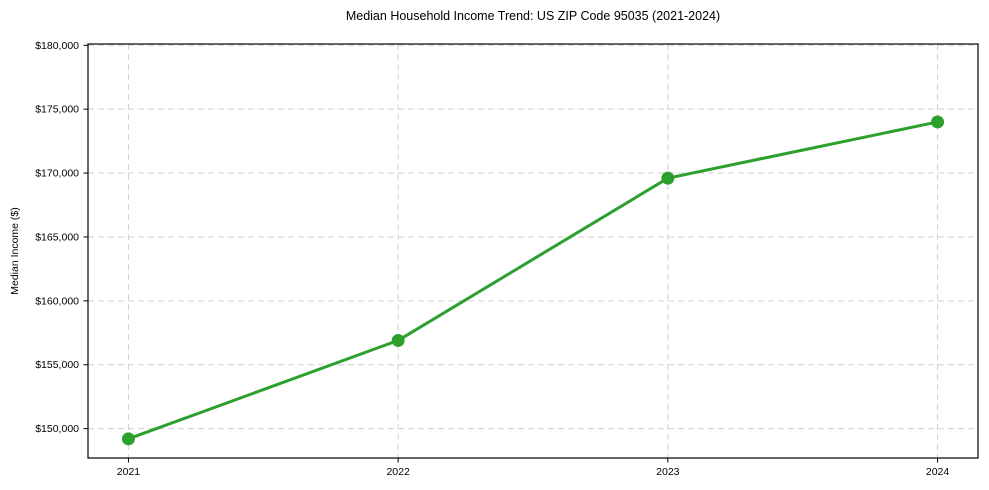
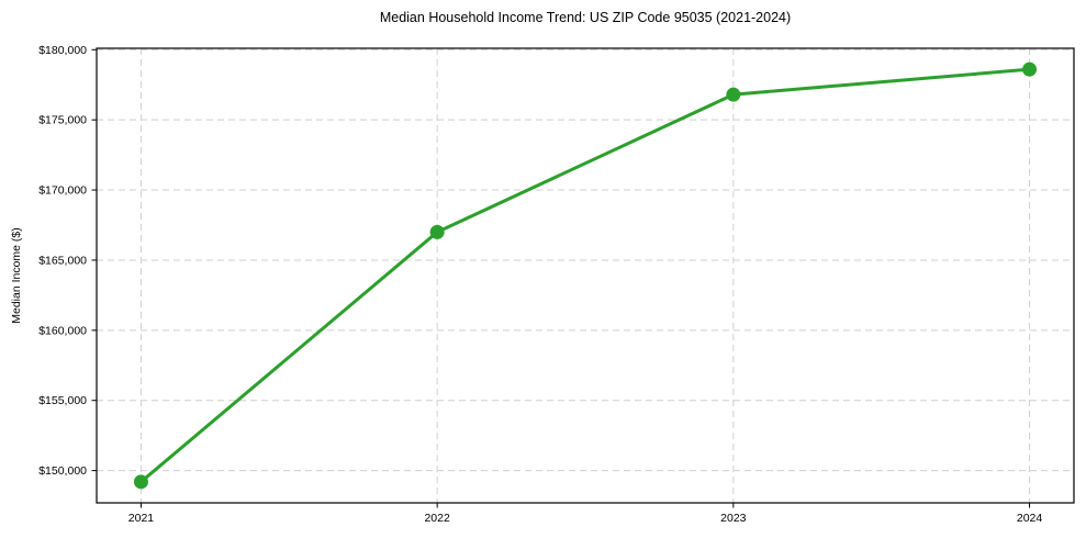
2022: $156900 -> $167000
2023: $169600 -> $176800
2024: $174000 -> $178600
